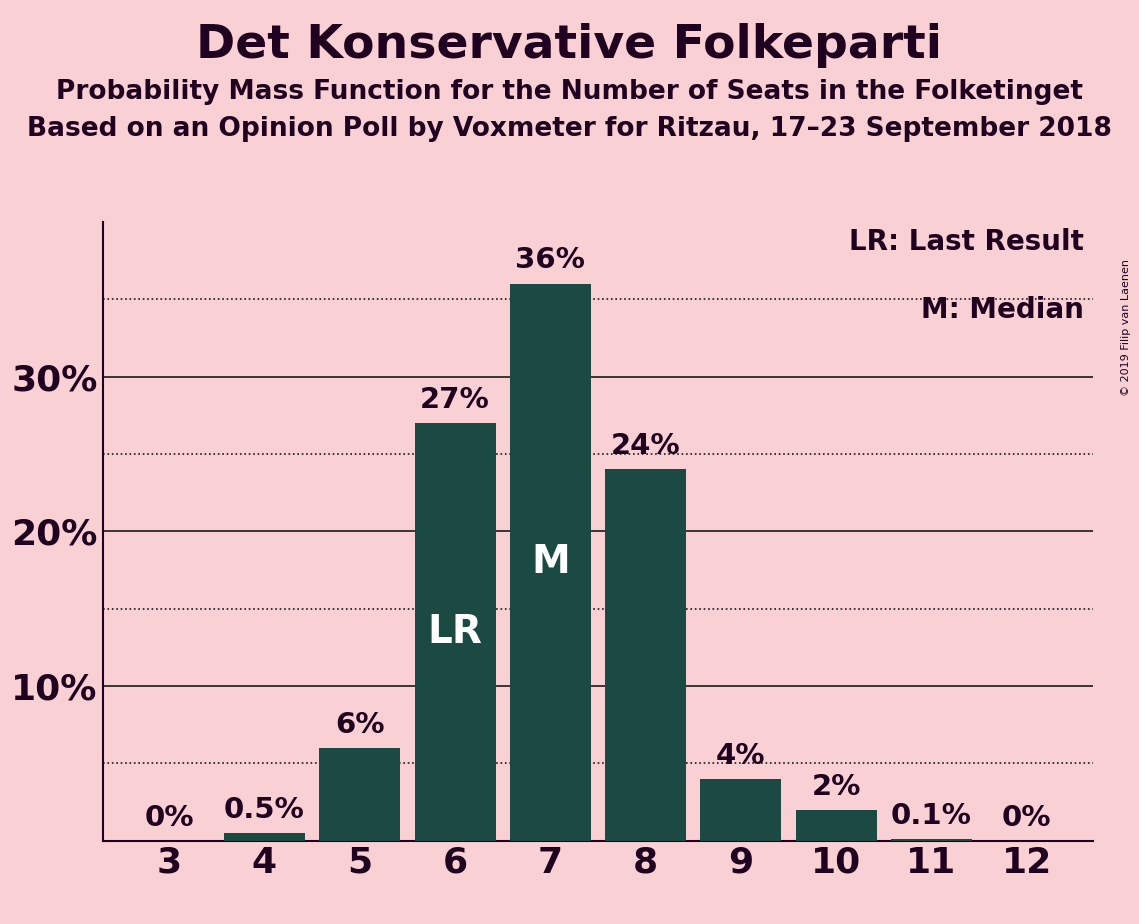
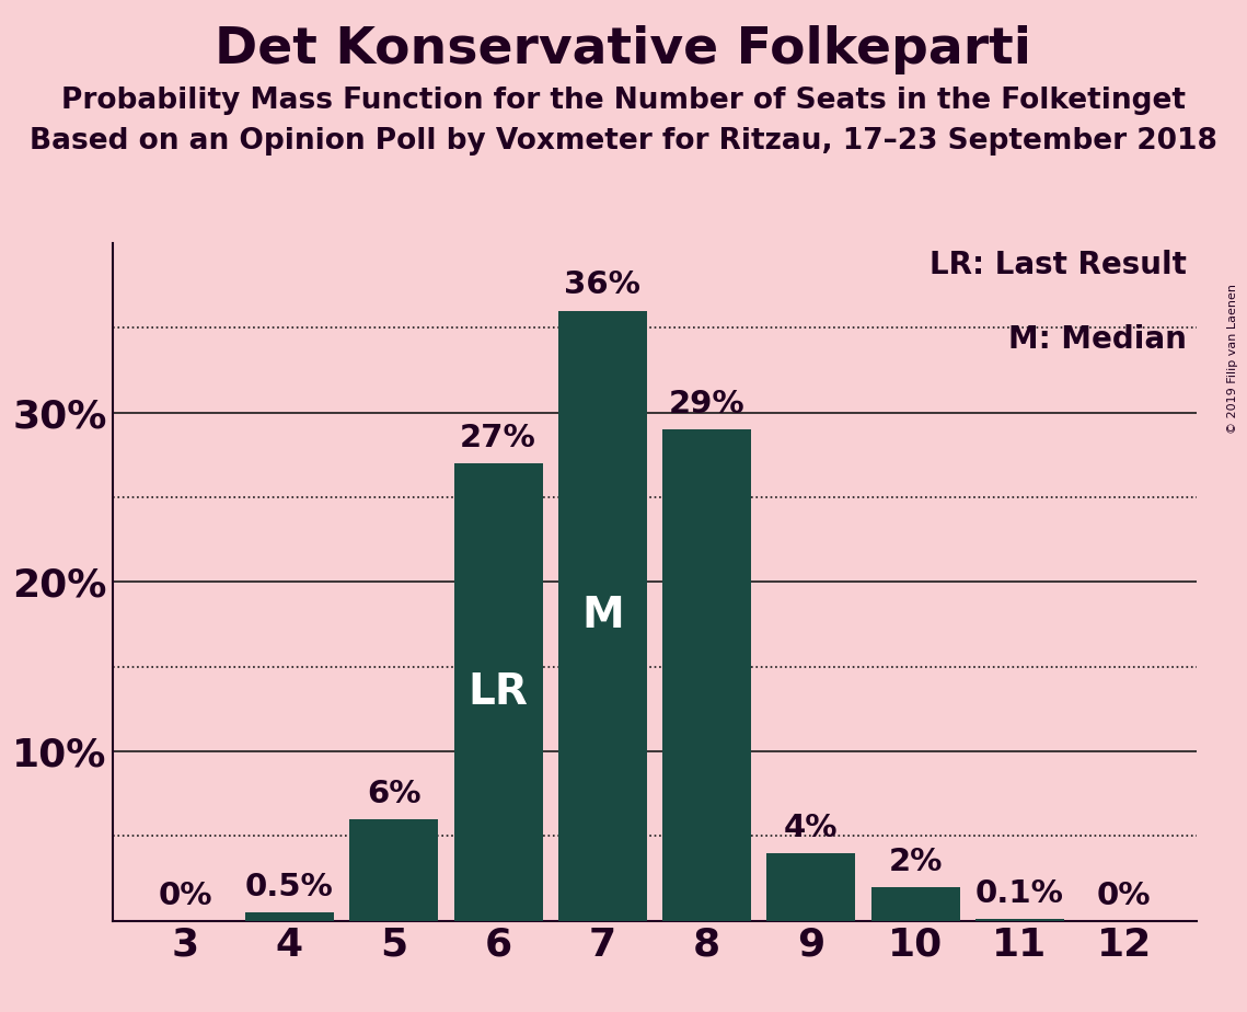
8: 24% -> 29%
